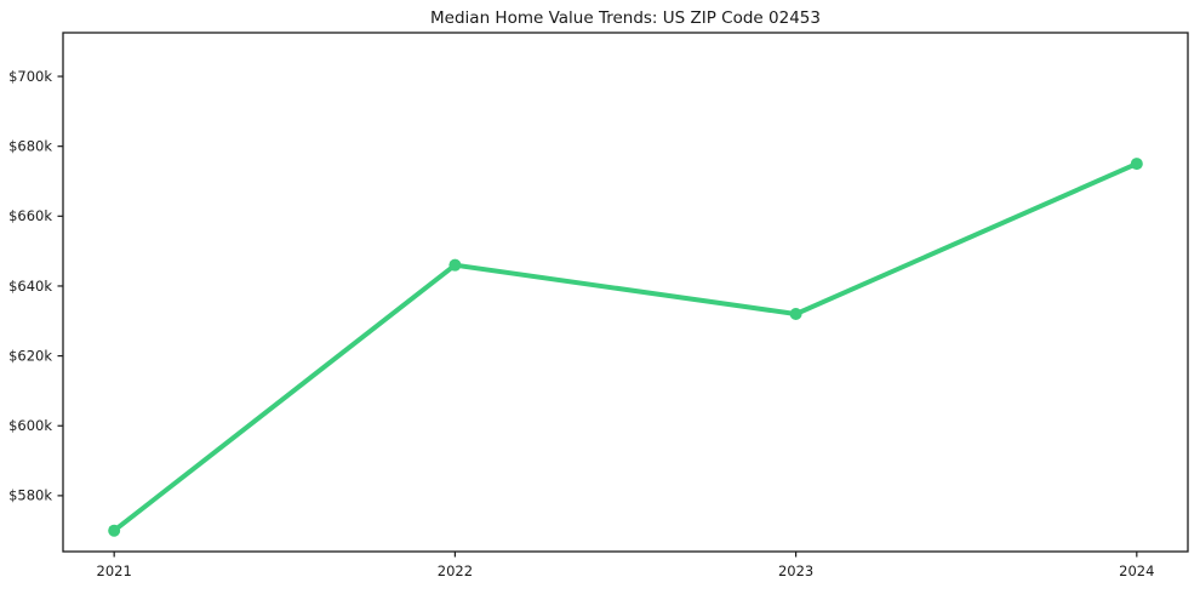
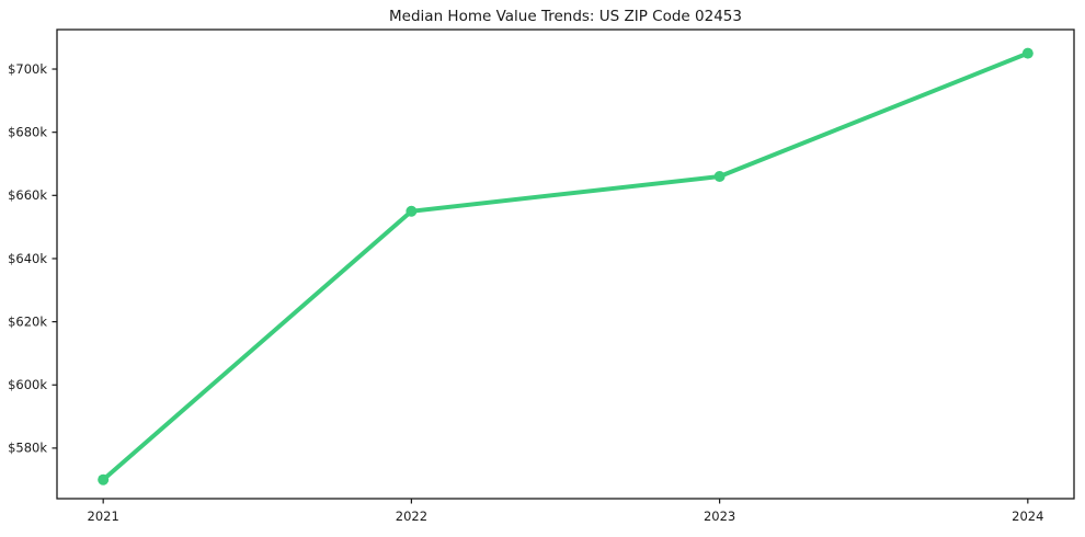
2022: $646k -> $655k
2023: $632k -> $666k
2024: $675k -> $705k
